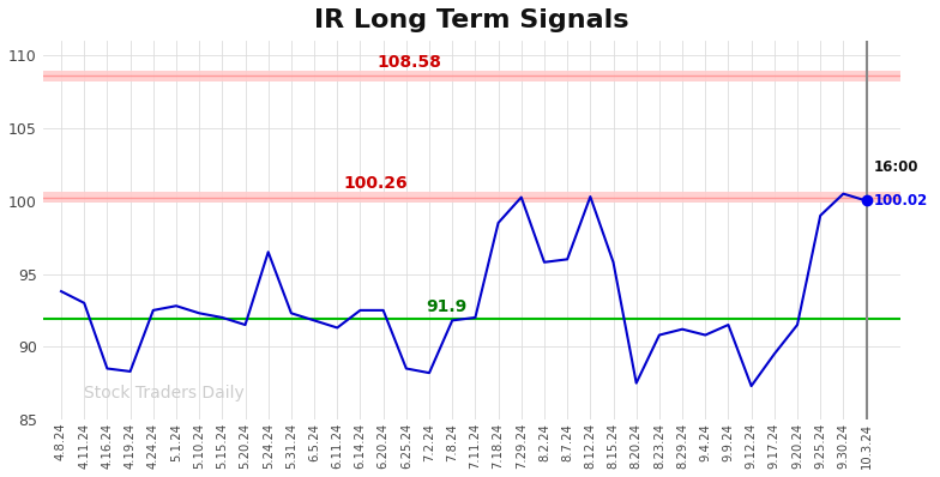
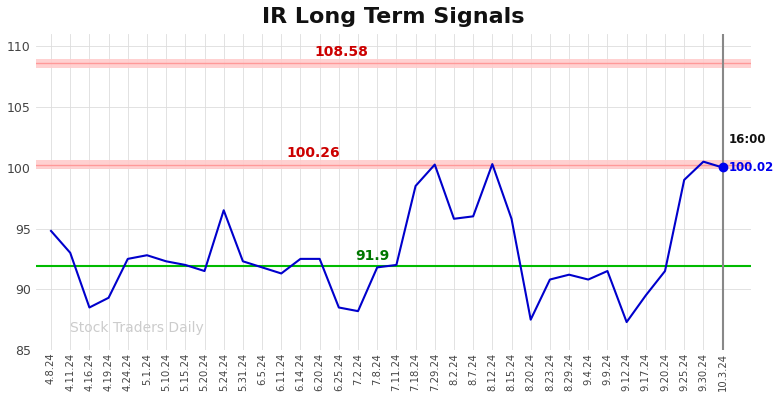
4.8.24: 93.8 -> 94.8
4.19.24: 88.3 -> 89.3
